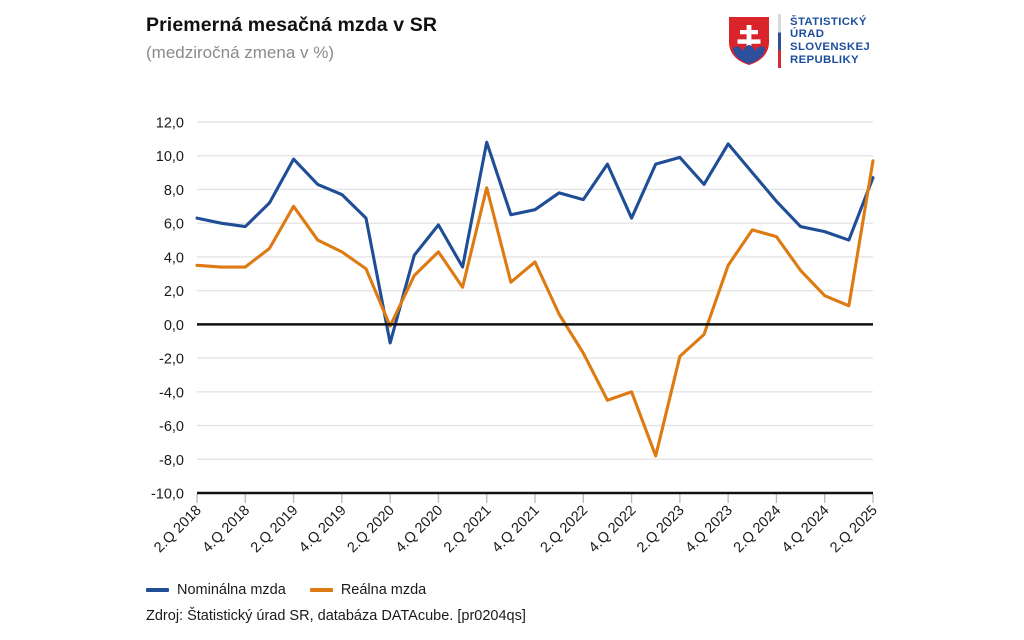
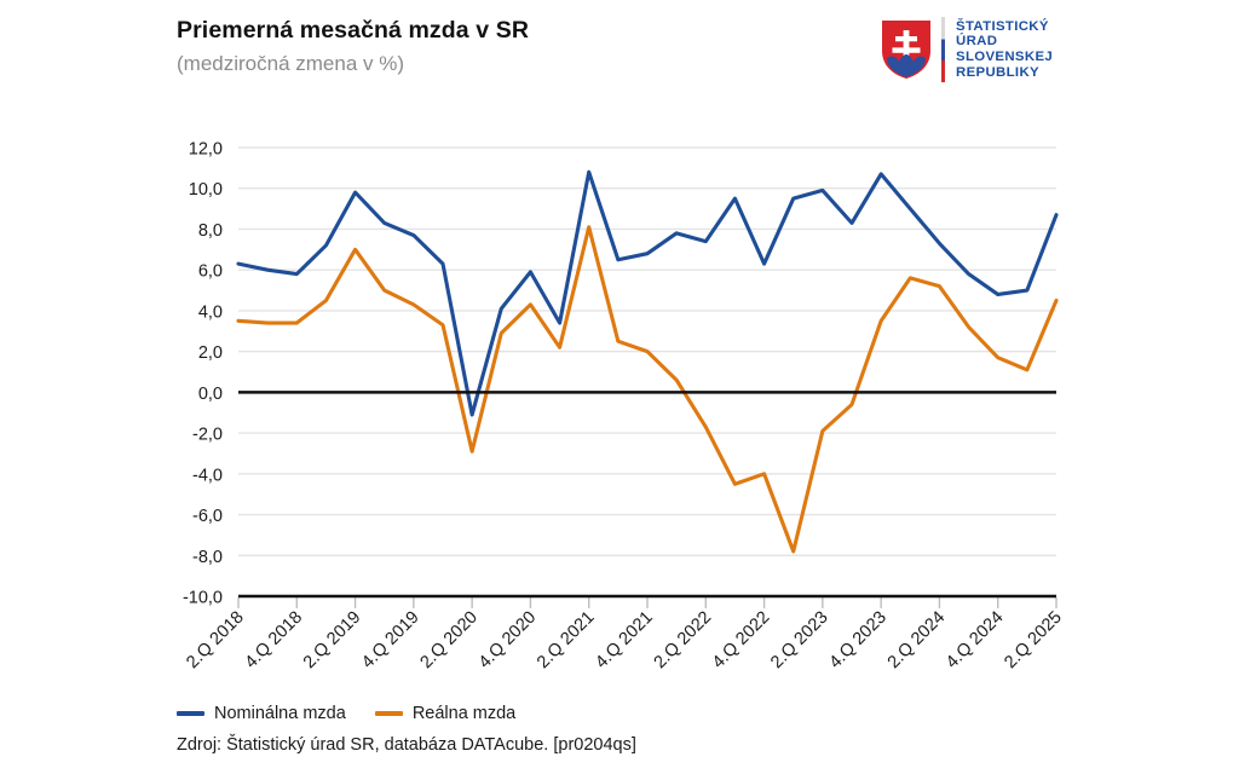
Reálna mzda/2.Q 2020: -0,1 -> -2,9
Reálna mzda/4.Q 2021: 3,7 -> 2,0
Nominálna mzda/4.Q 2024: 5,5 -> 4,8
Reálna mzda/2.Q 2025: 9,7 -> 4,5
